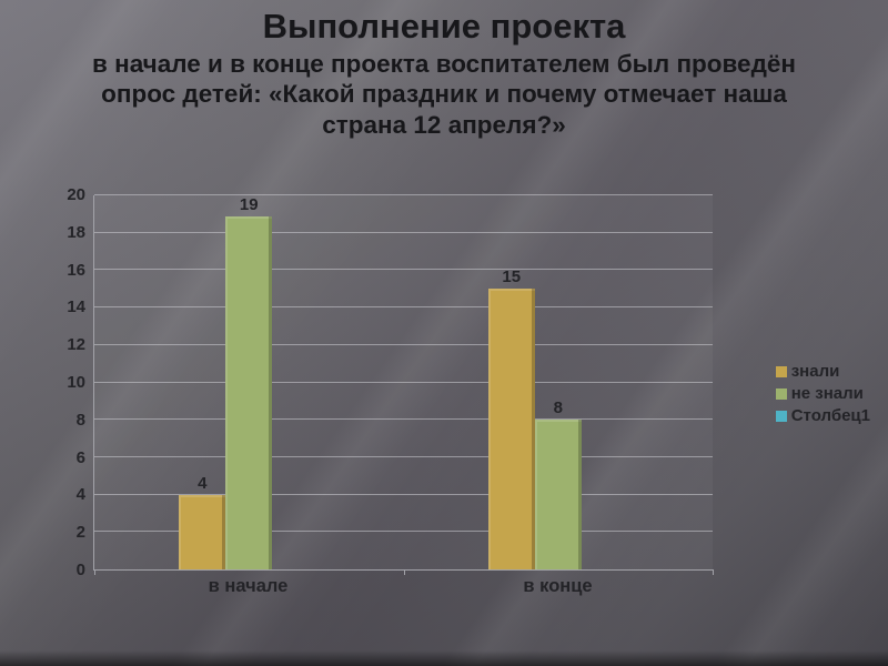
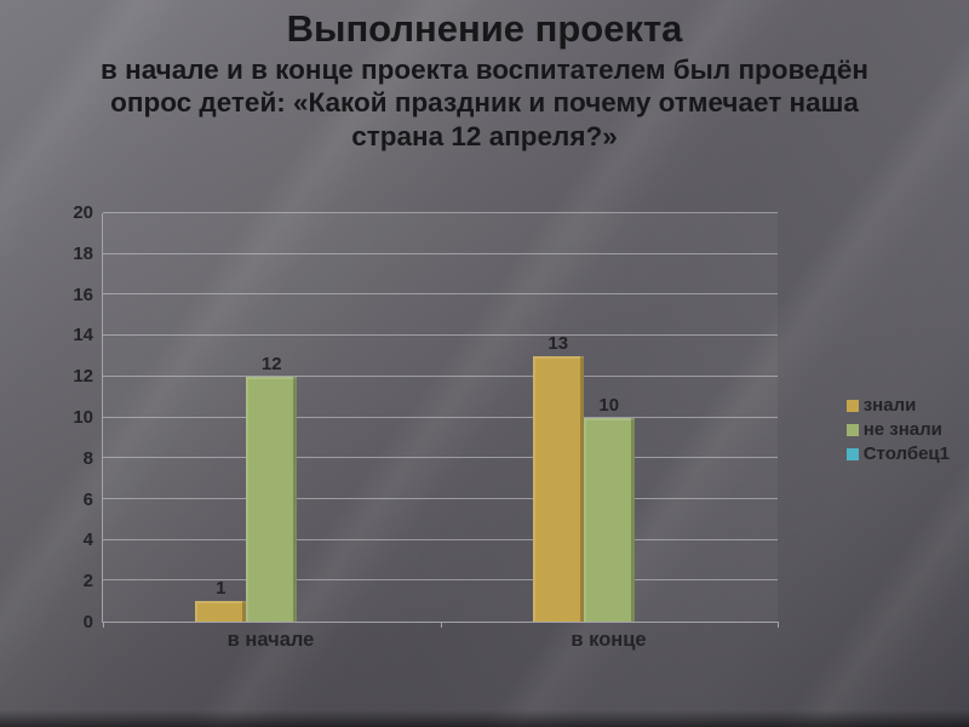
знали/в начале: 4 -> 1
не знали/в начале: 19 -> 12
знали/в конце: 15 -> 13
не знали/в конце: 8 -> 10
